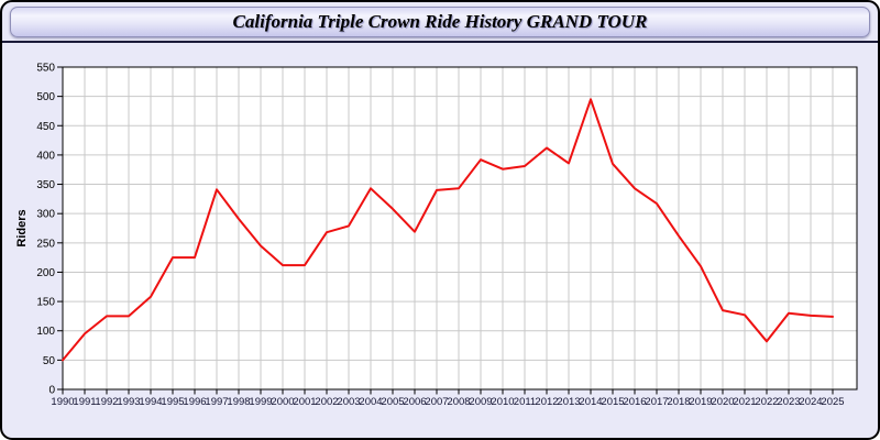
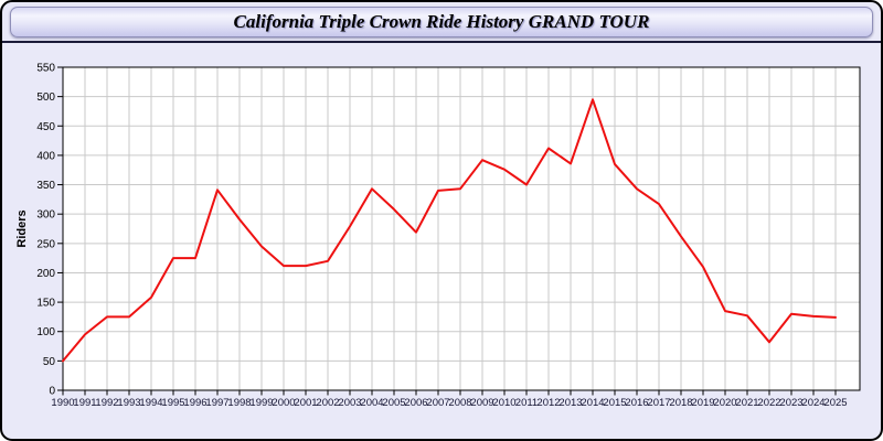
2002: 270 -> 220
2011: 380 -> 350
